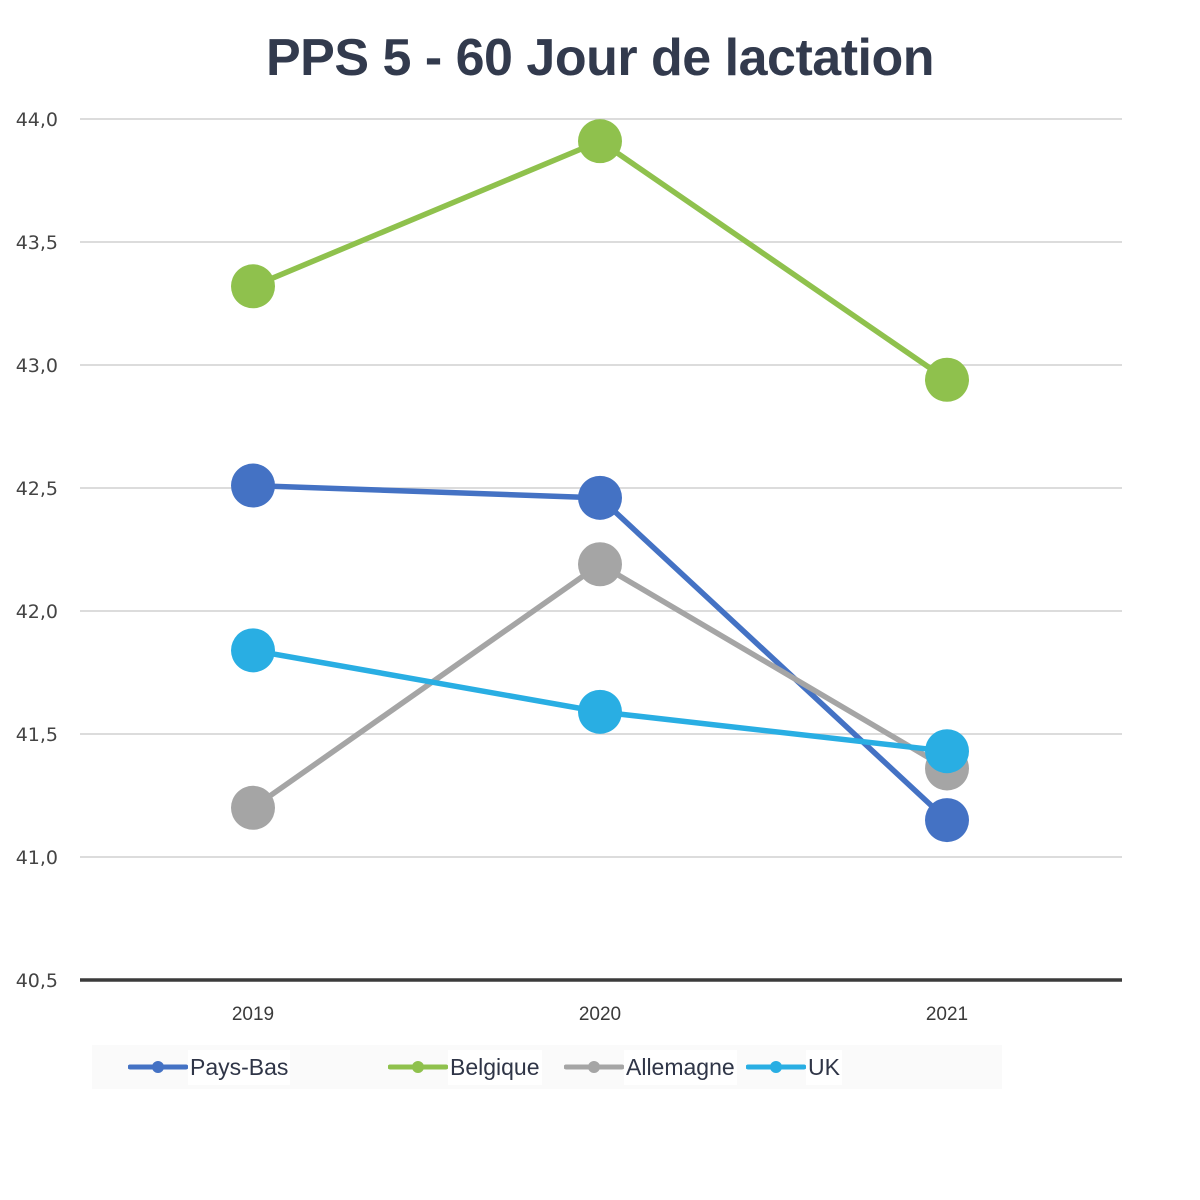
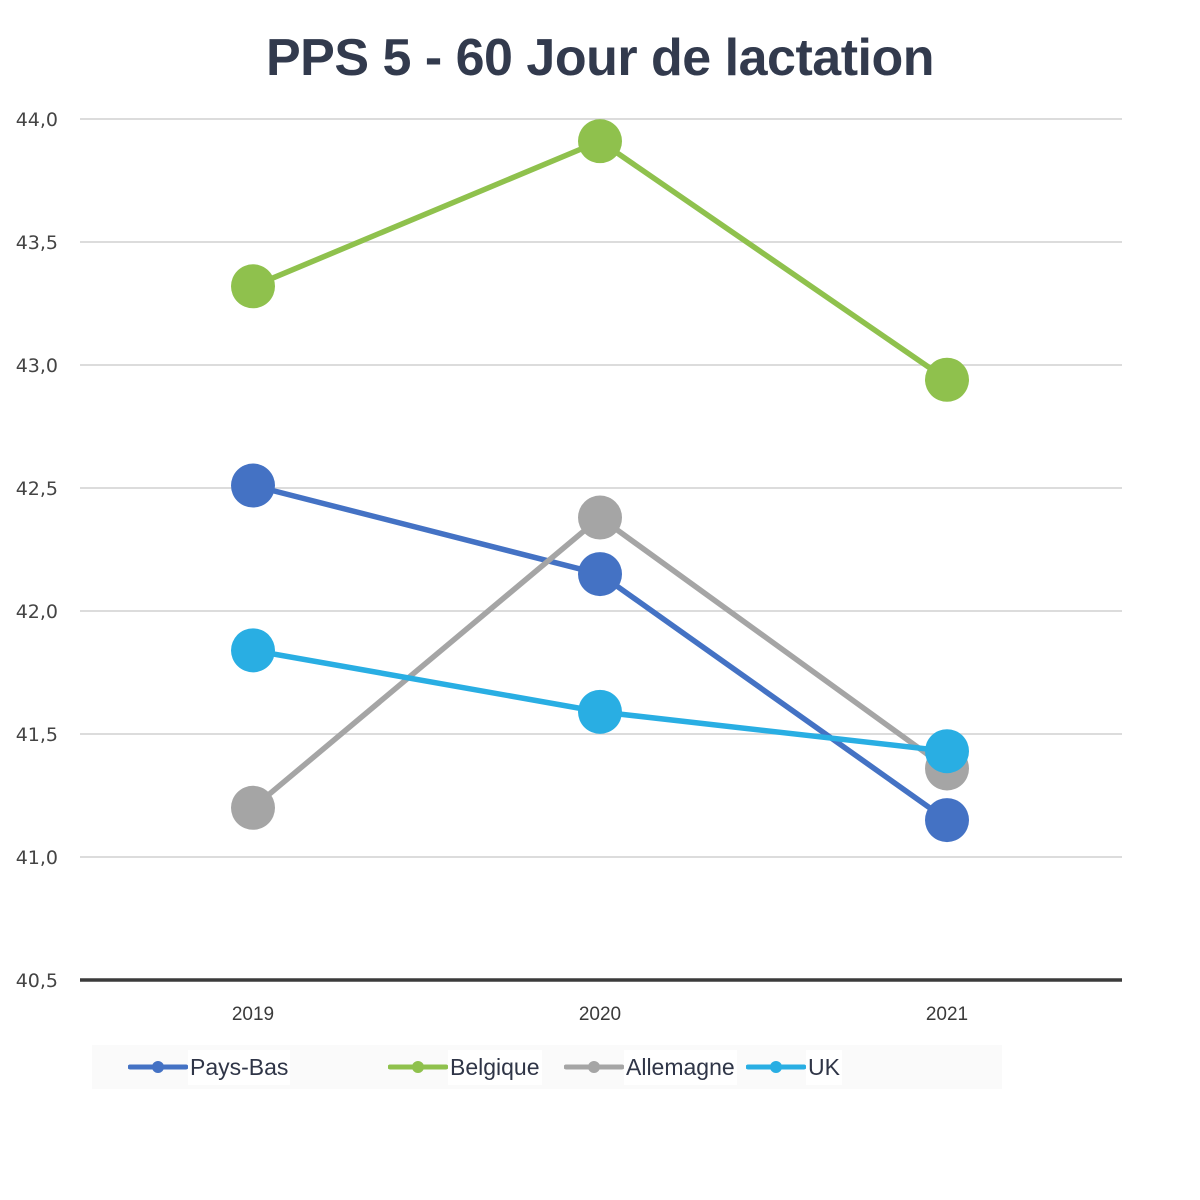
Pays-Bas/2020: 42,46 -> 42,15
Allemagne/2020: 42,19 -> 42,38
